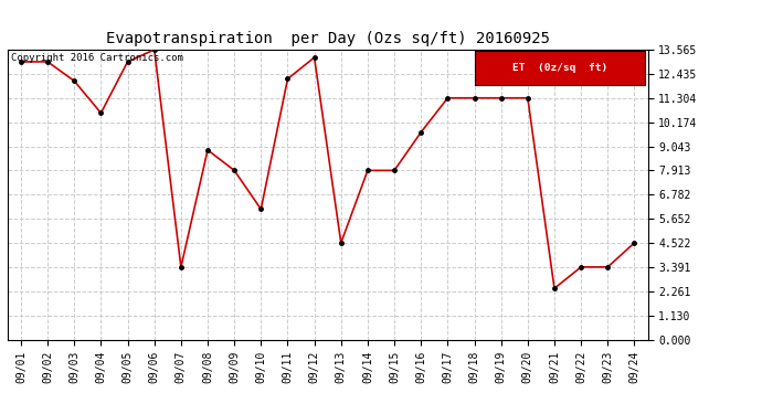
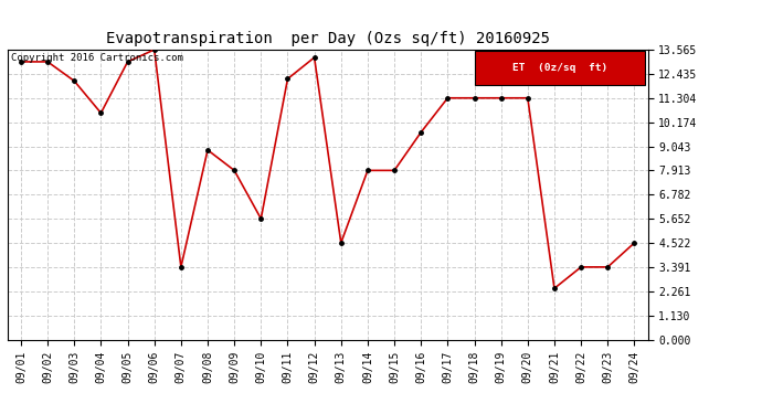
09/10: 6.1 -> 5.7
